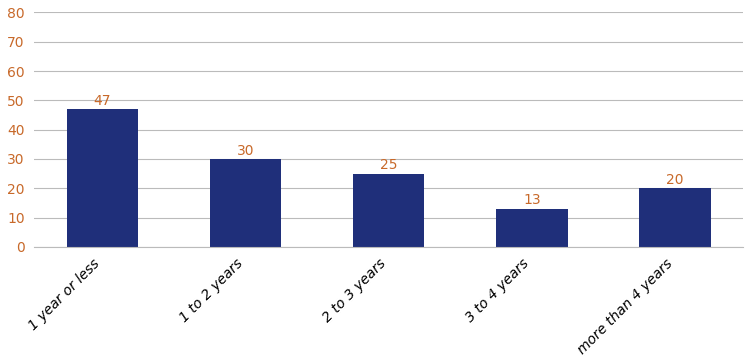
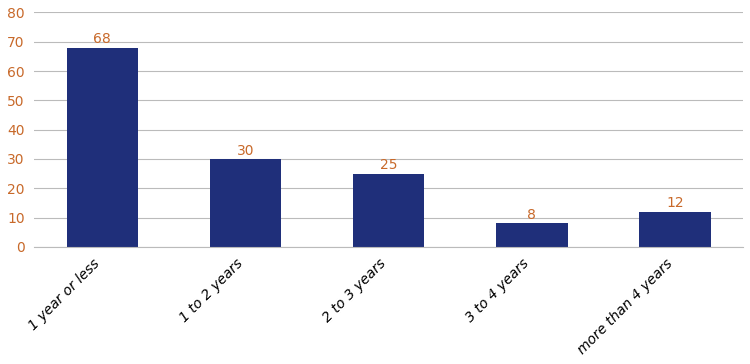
1 year or less: 47 -> 68
3 to 4 years: 13 -> 8
more than 4 years: 20 -> 12
